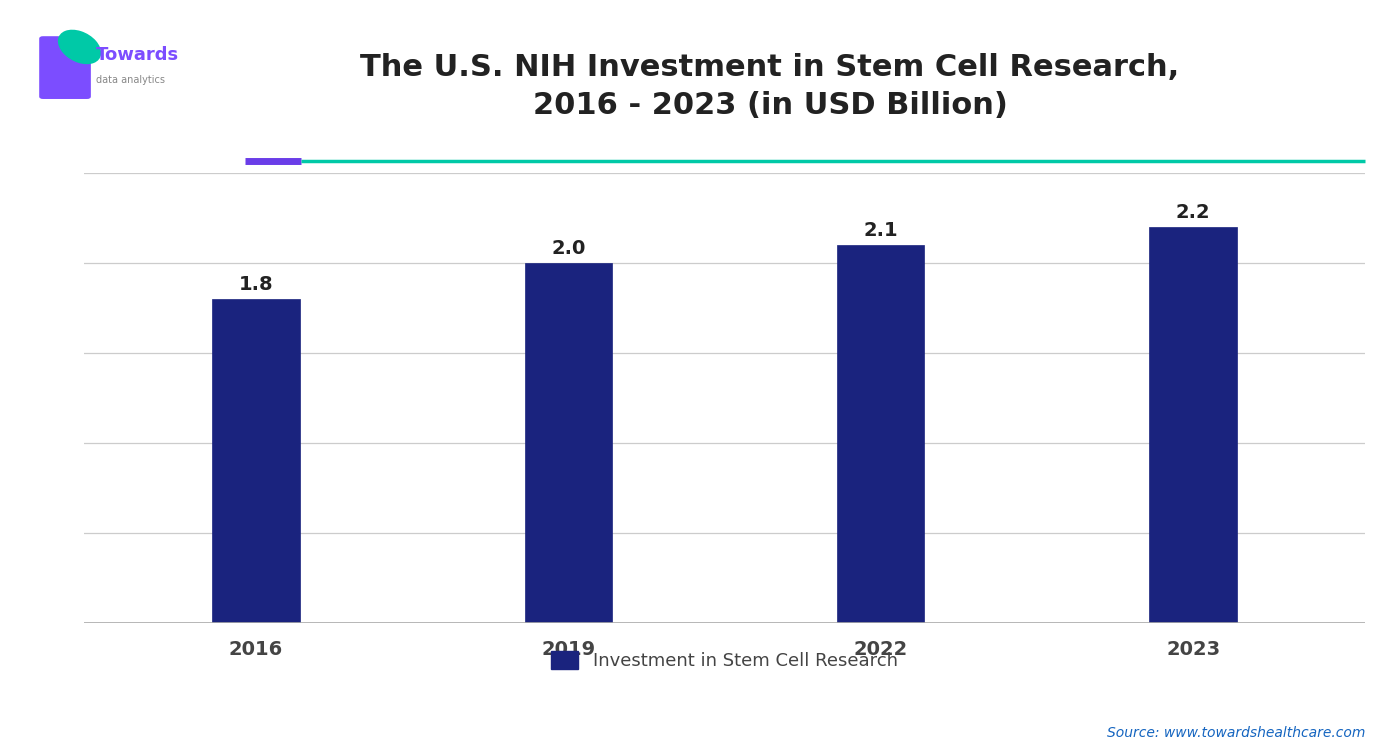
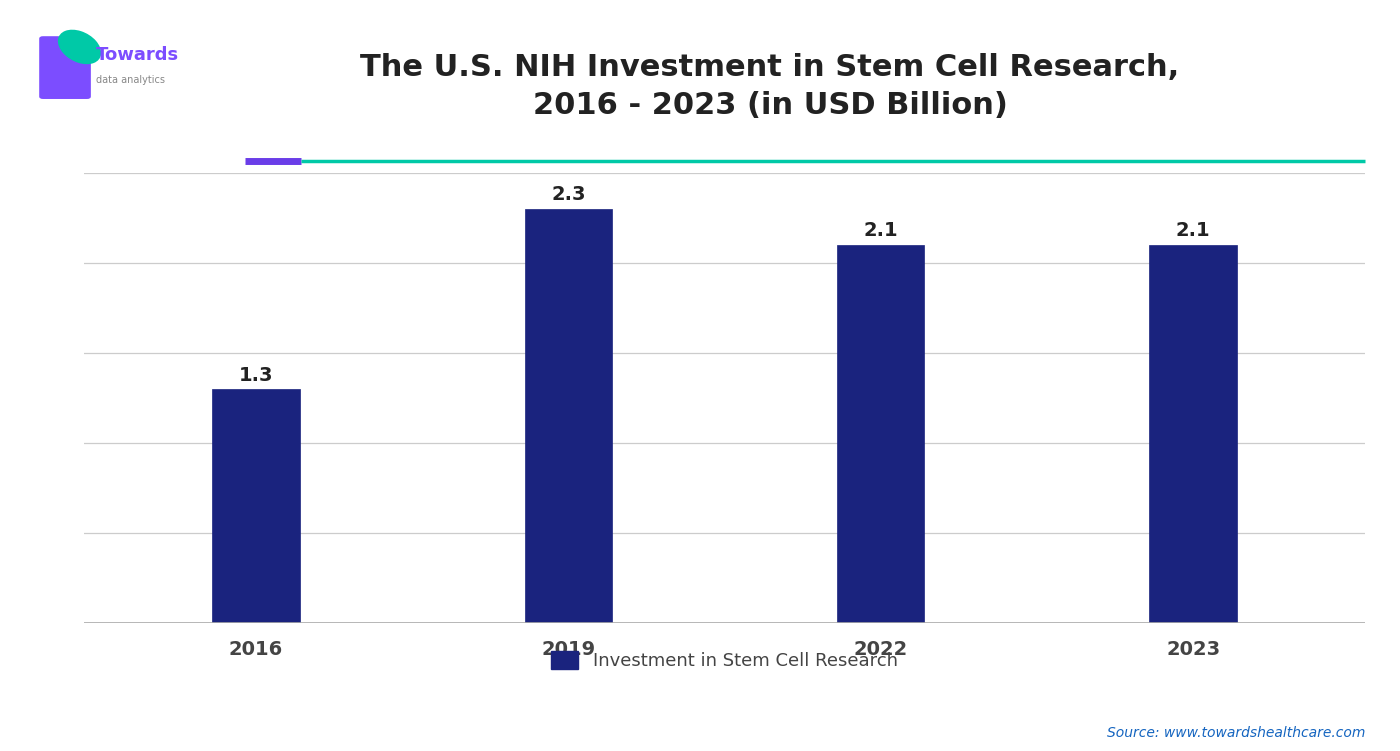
2016: 1.8 -> 1.3
2019: 2.0 -> 2.3
2023: 2.2 -> 2.1
